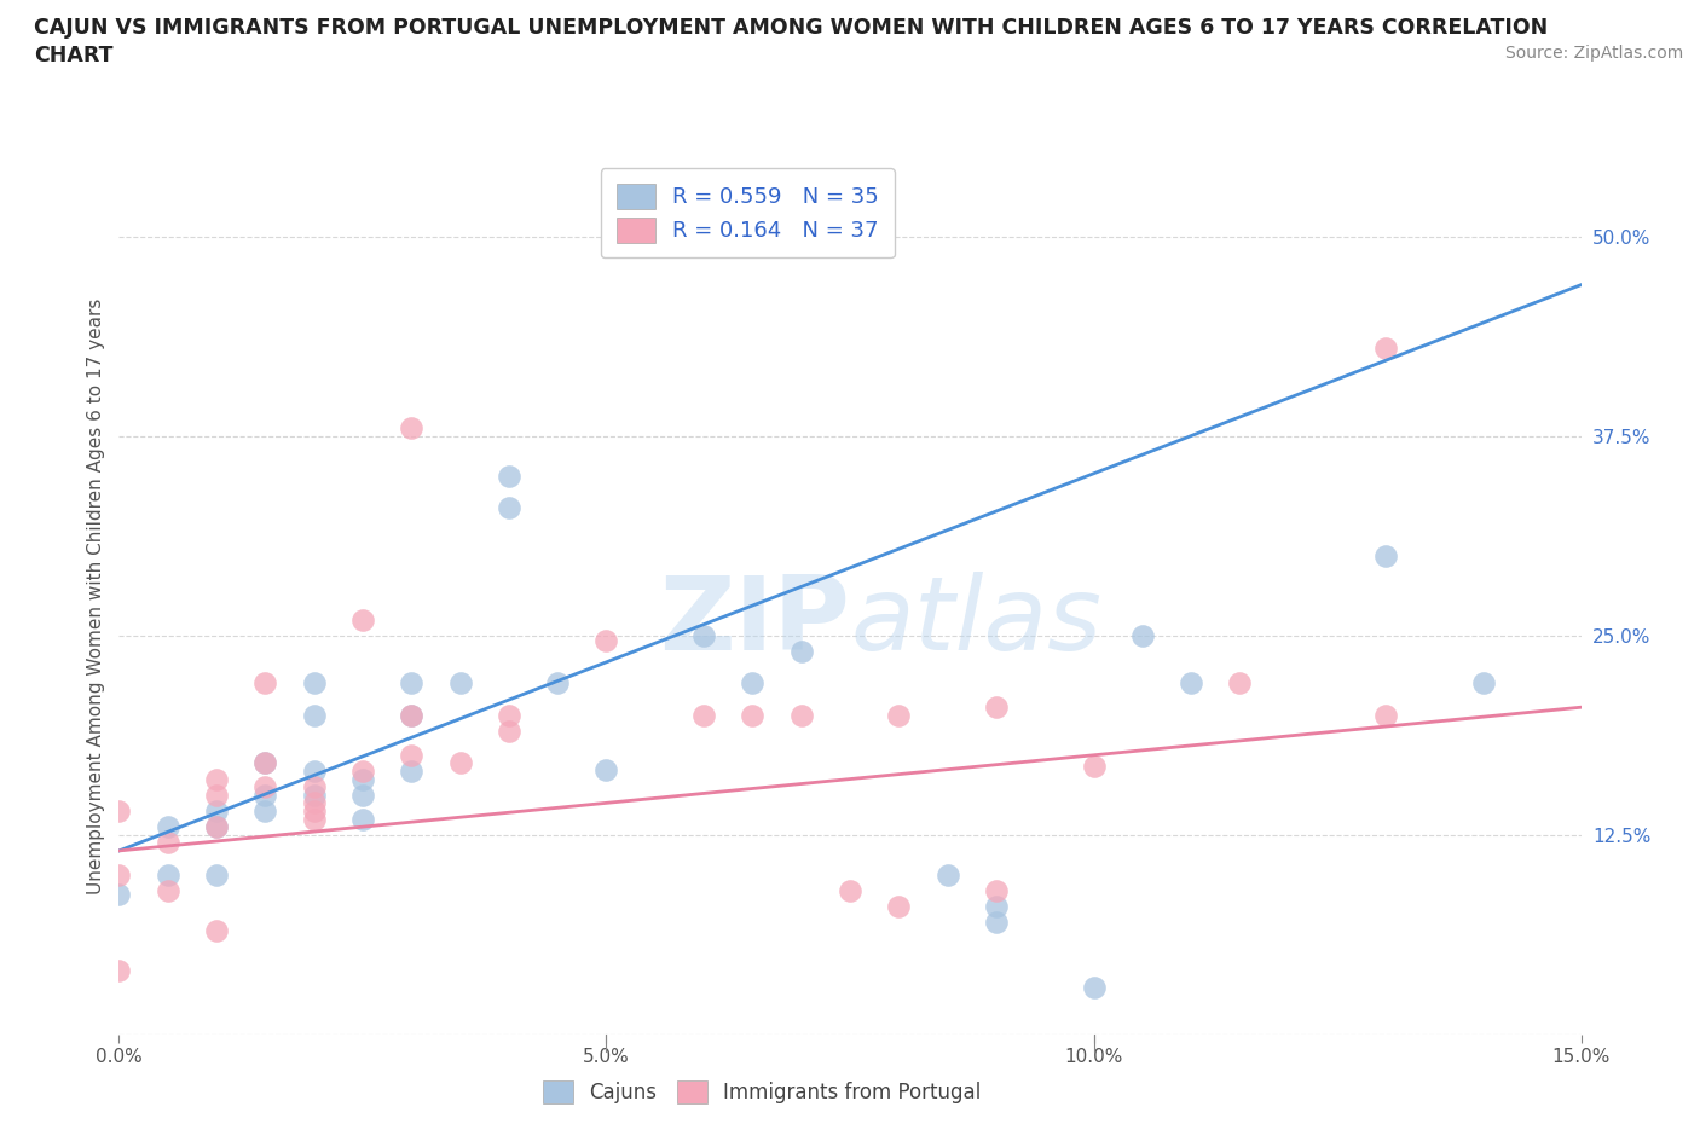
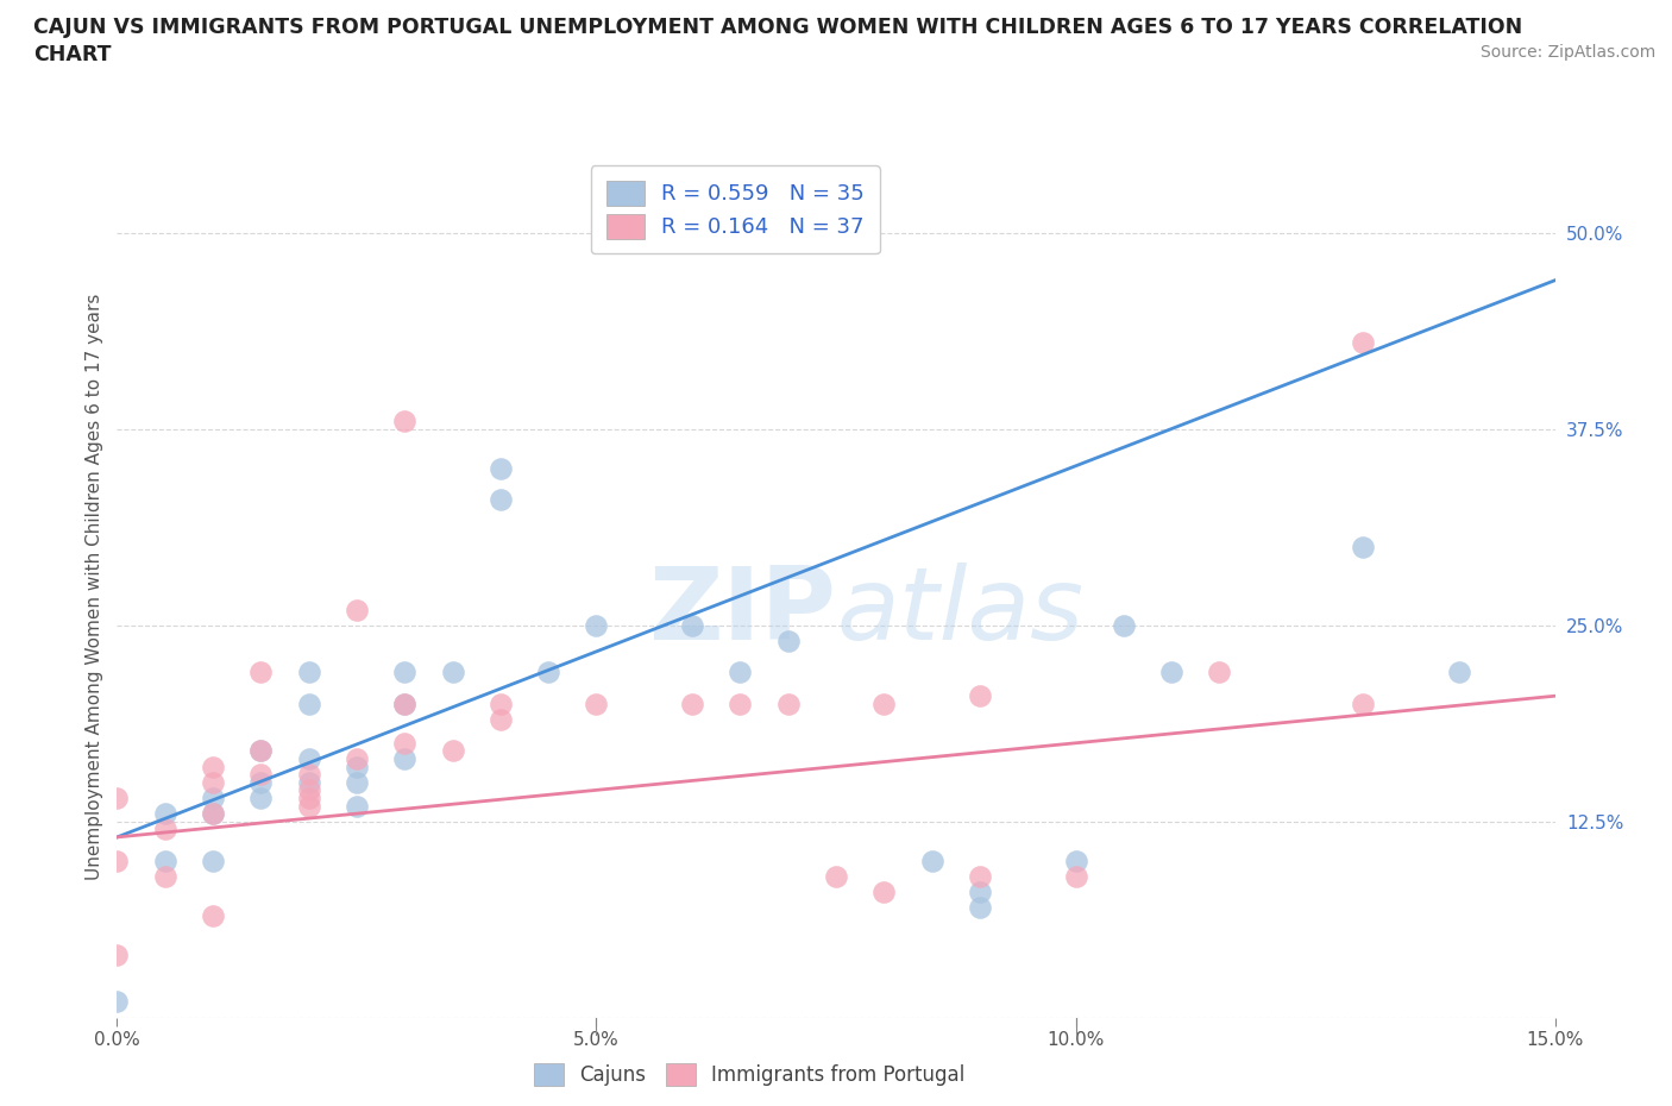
Cajuns/0.0%: 8.8% -> 1.0%
Cajuns/5.0%: 16.6% -> 25.0%
Immigrants from Portugal/5.0%: 24.7% -> 20.0%
Cajuns/10.0%: 2.9% -> 10.0%
Immigrants from Portugal/10.0%: 16.8% -> 9.0%
